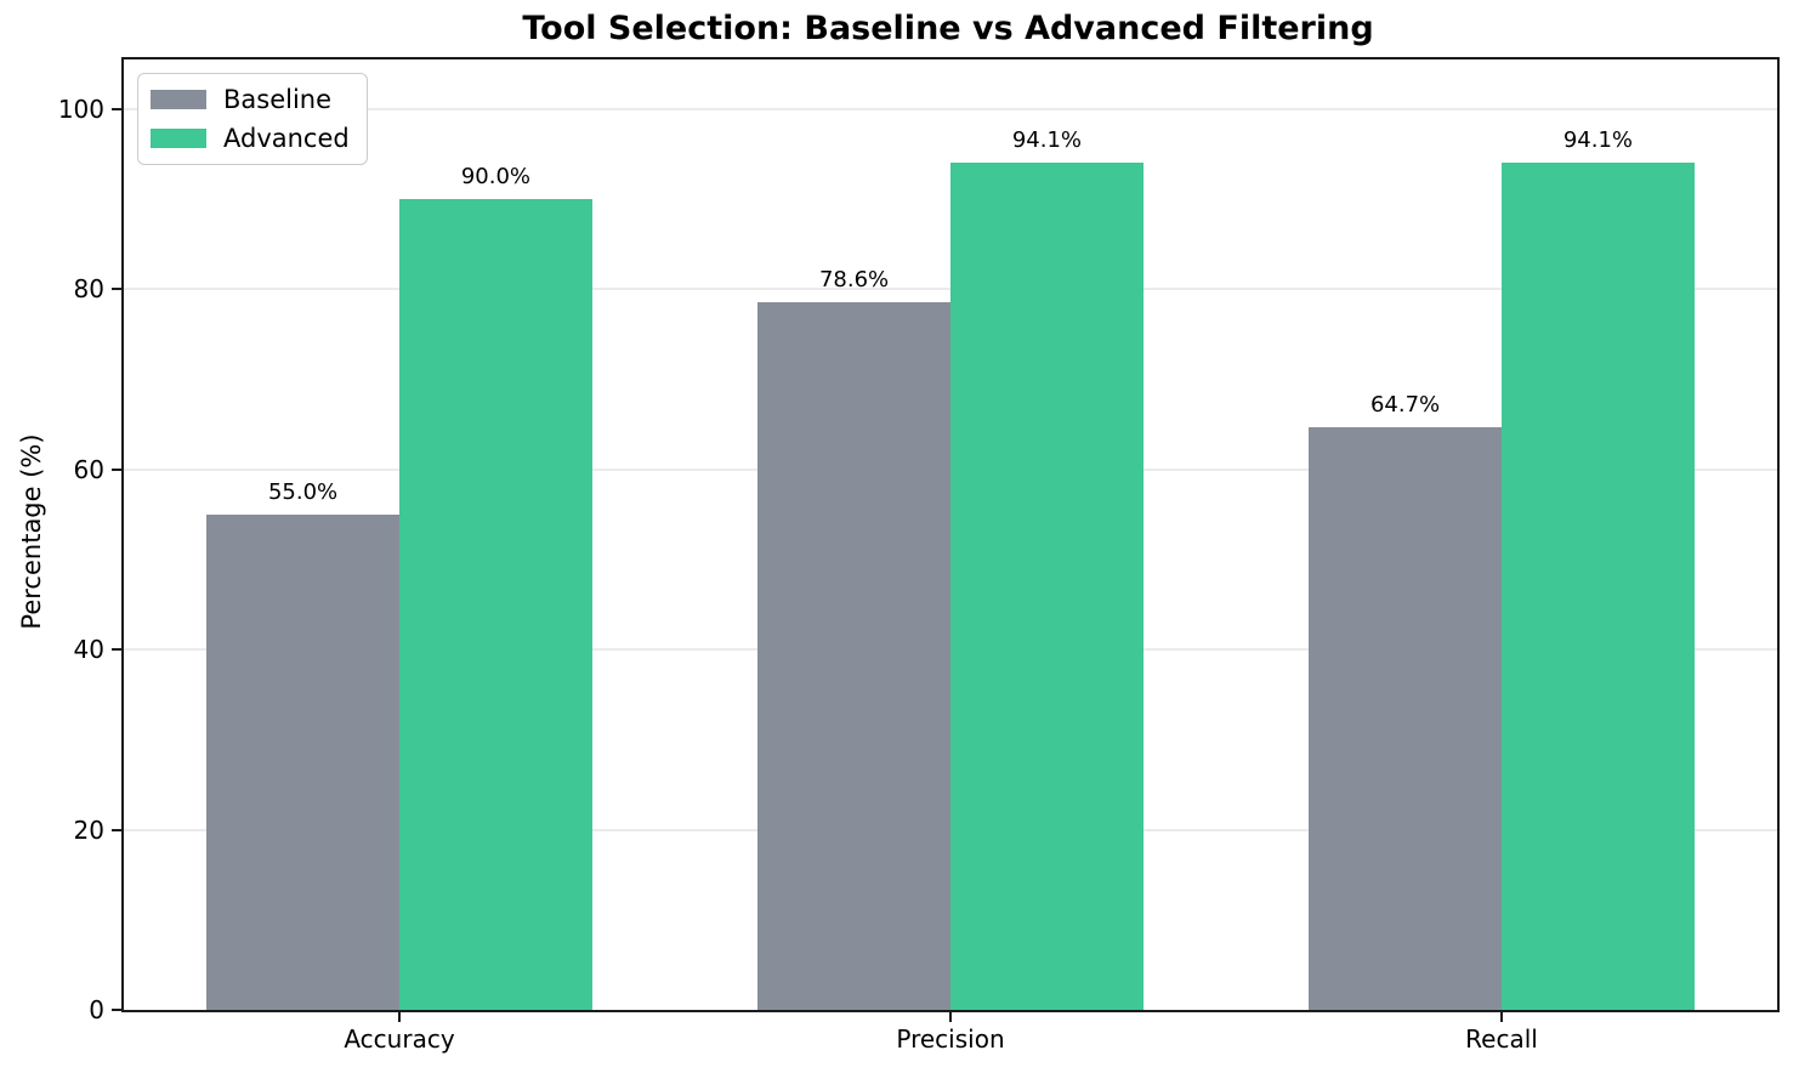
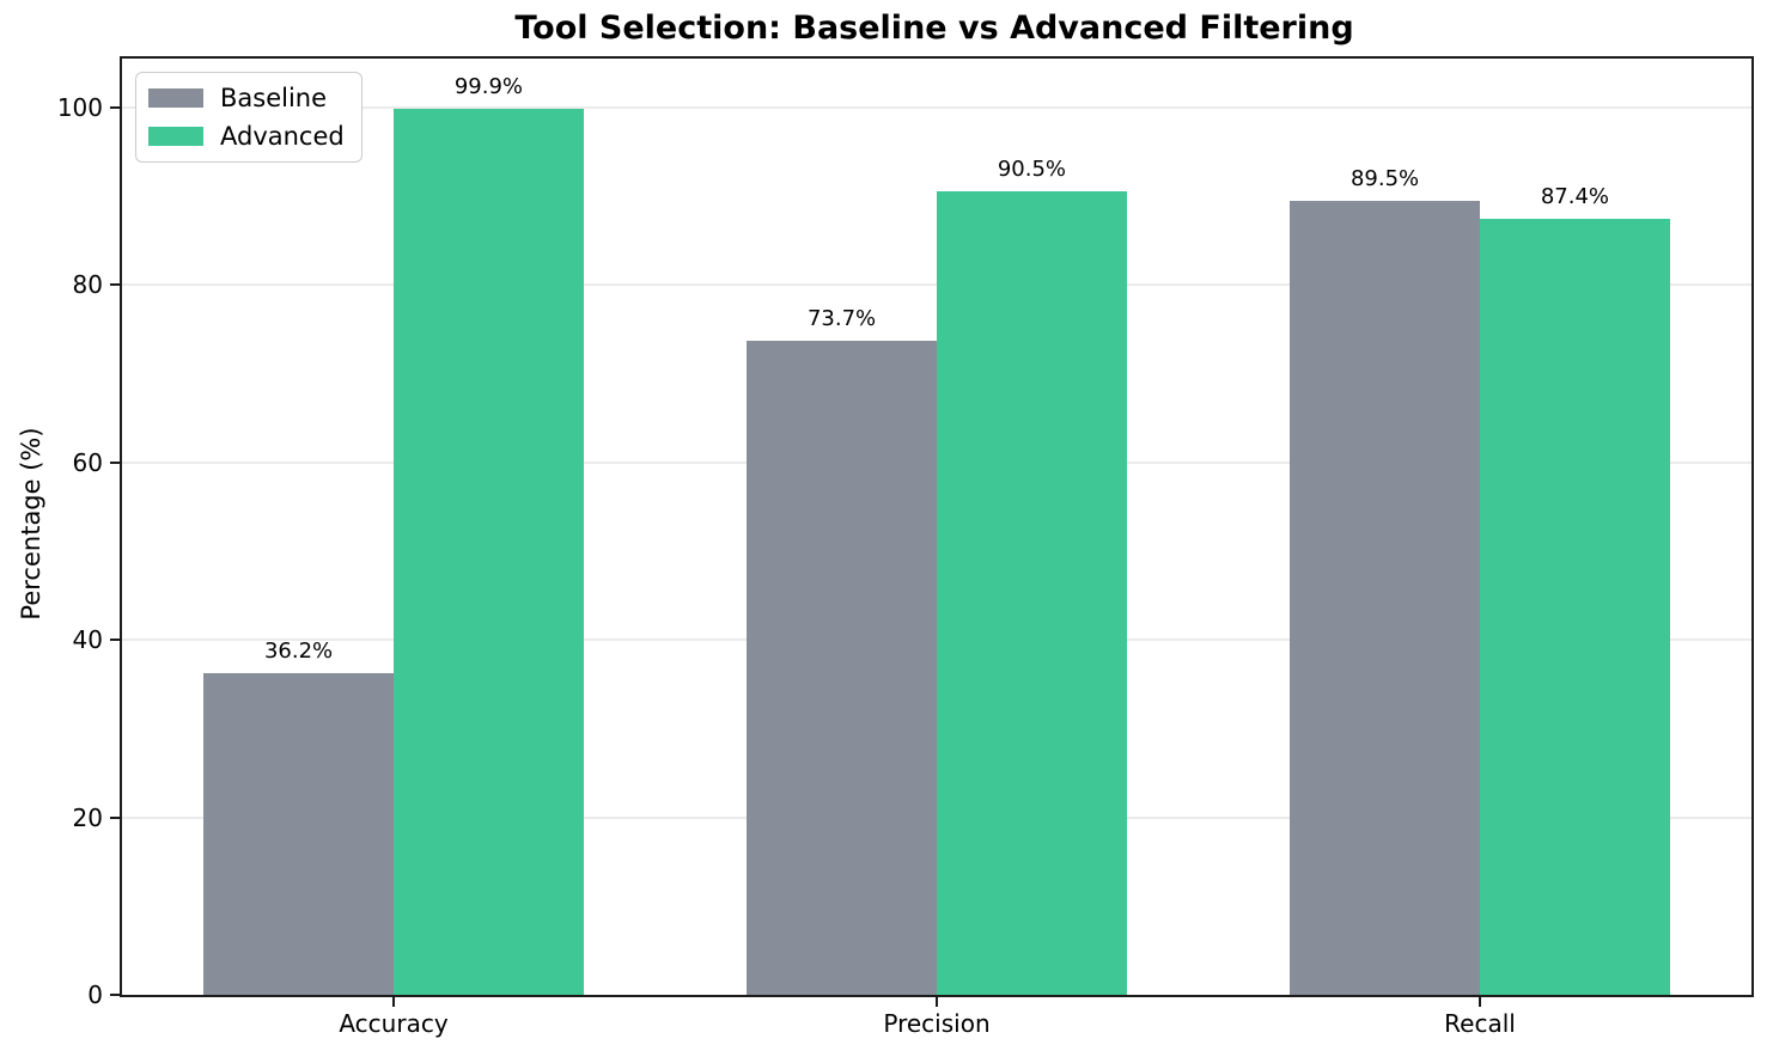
Baseline/Accuracy: 55.0% -> 36.2%
Advanced/Accuracy: 90.0% -> 99.9%
Baseline/Precision: 78.6% -> 73.7%
Advanced/Precision: 94.1% -> 90.5%
Baseline/Recall: 64.7% -> 89.5%
Advanced/Recall: 94.1% -> 87.4%
